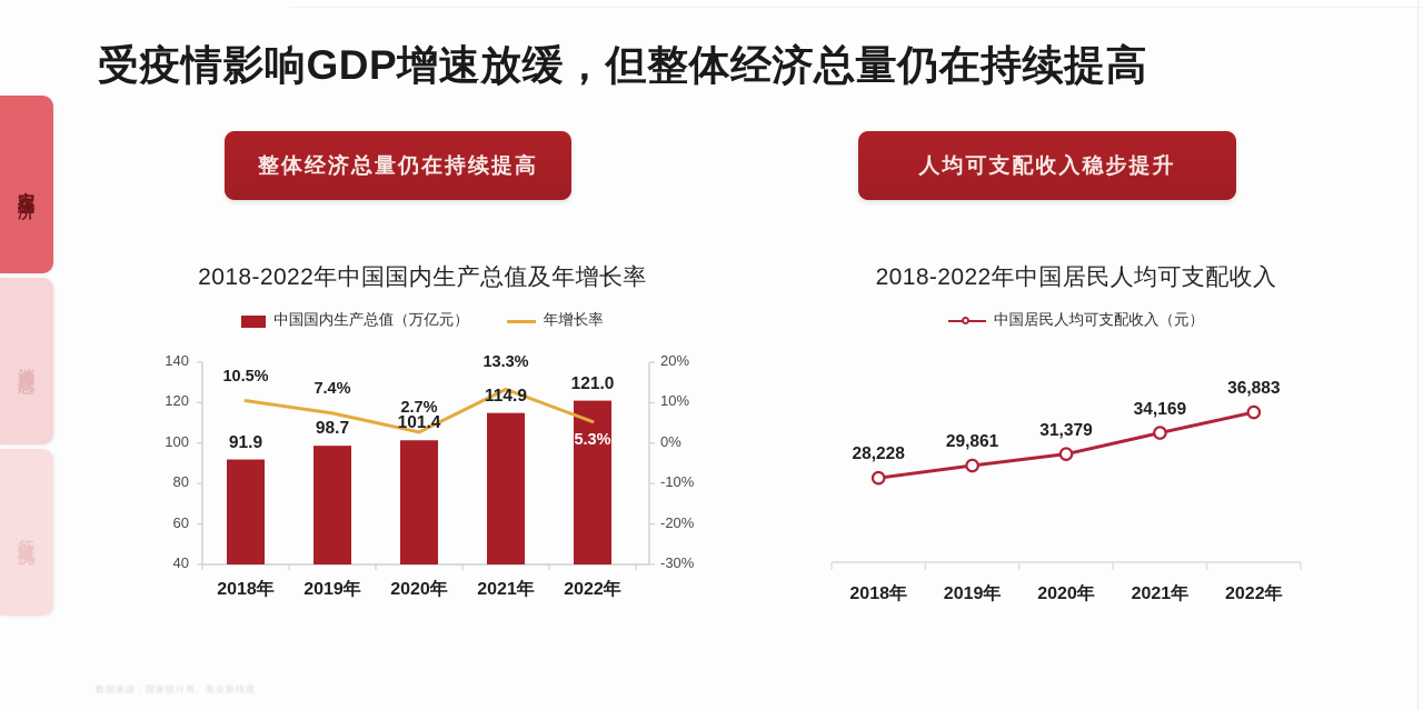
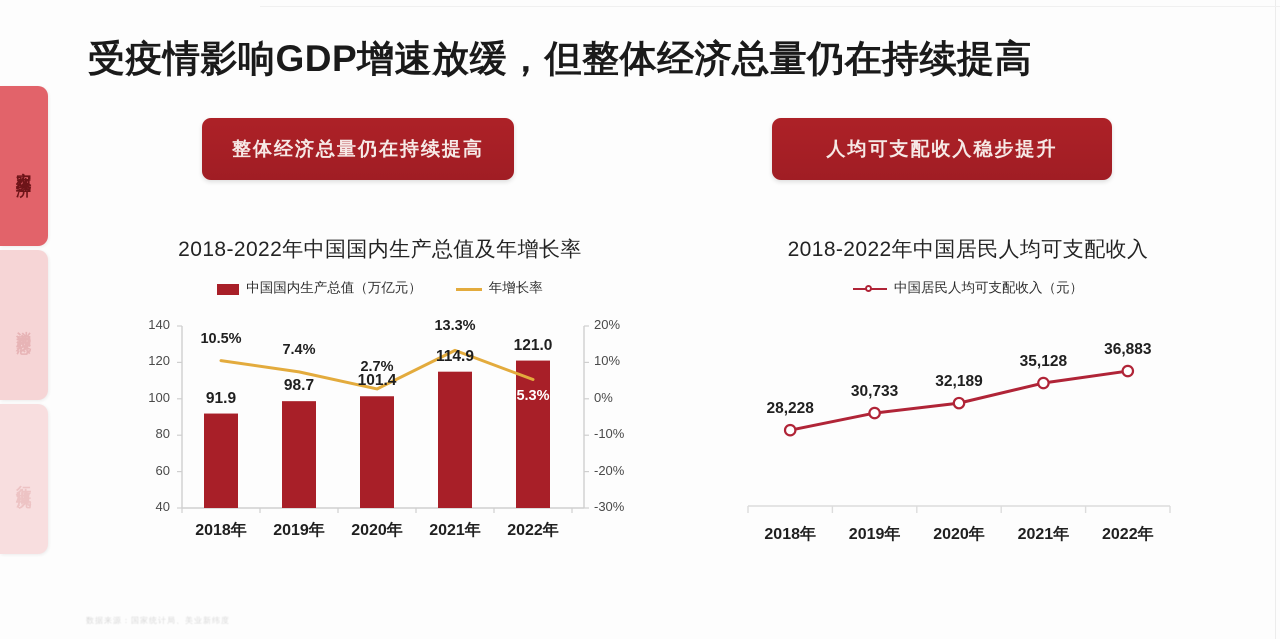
2018-2022年中国居民人均可支配收入/2019年: 29,861 -> 30,733
2018-2022年中国居民人均可支配收入/2020年: 31,379 -> 32,189
2018-2022年中国居民人均可支配收入/2021年: 34,169 -> 35,128
